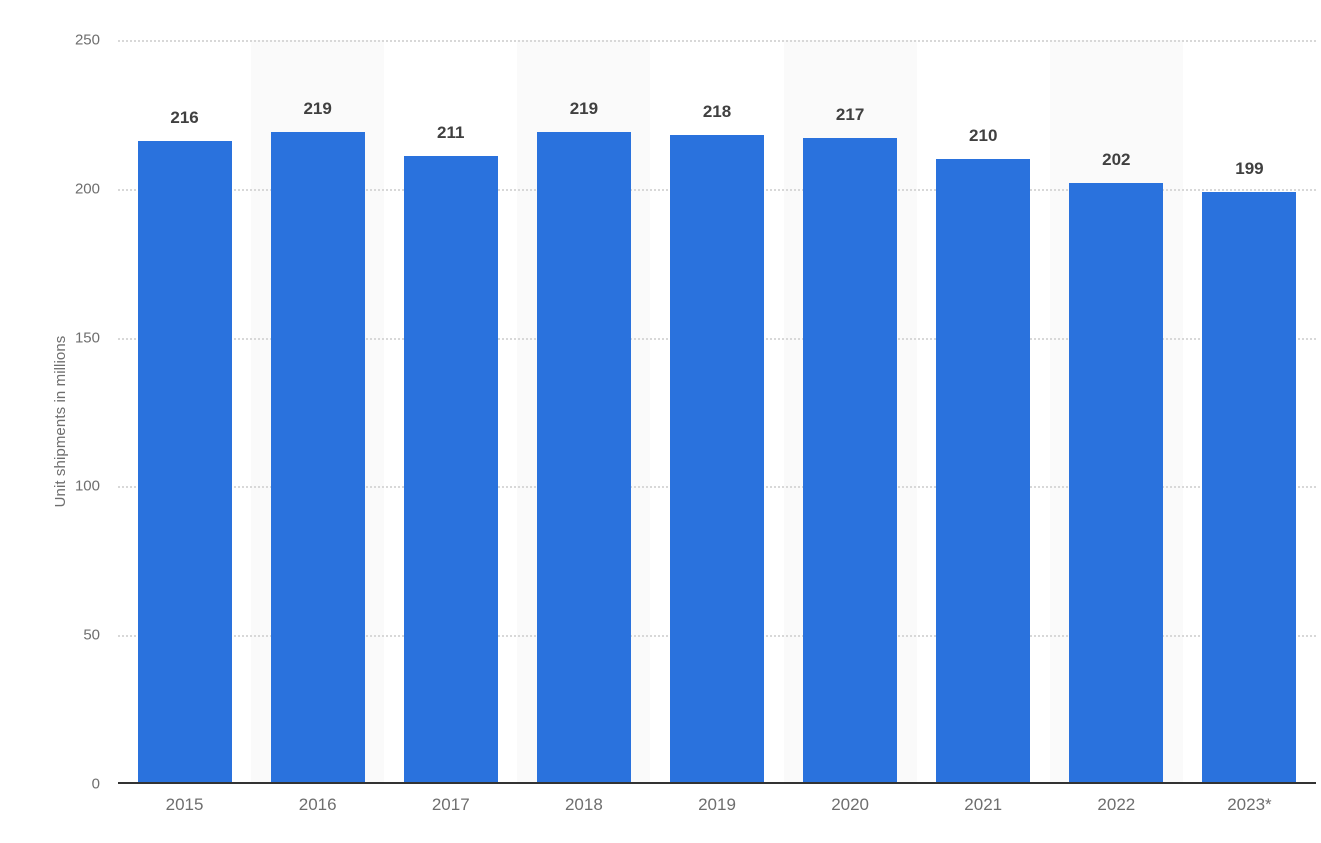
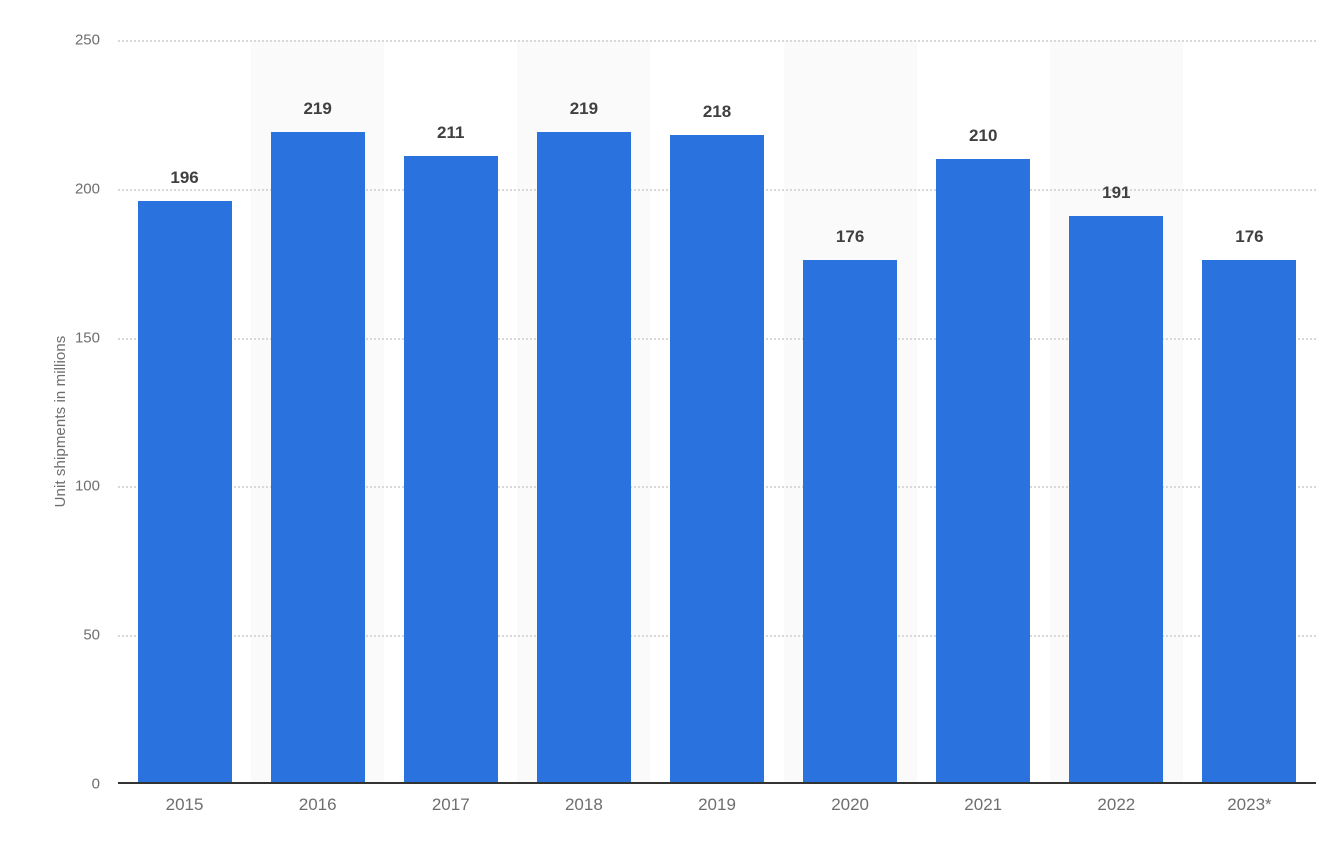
2015: 216 -> 196
2020: 217 -> 176
2022: 202 -> 191
2023*: 199 -> 176
